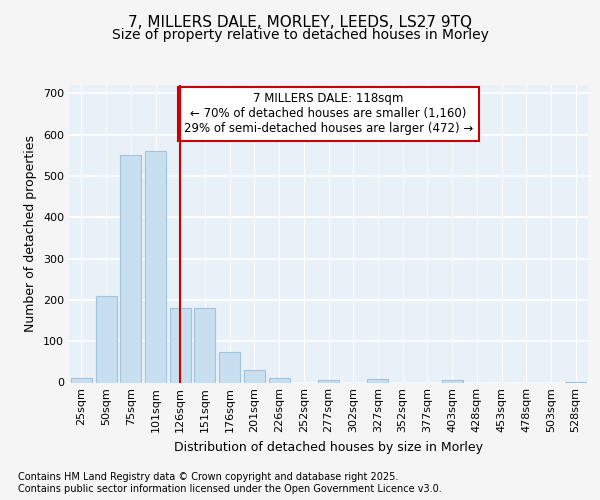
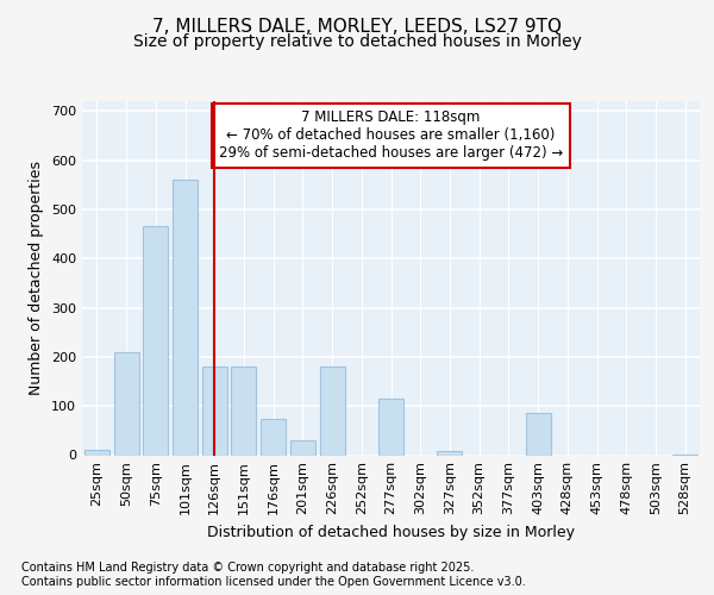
75sqm: 550 -> 465
226sqm: 12 -> 180
277sqm: 5 -> 115
403sqm: 5 -> 85
